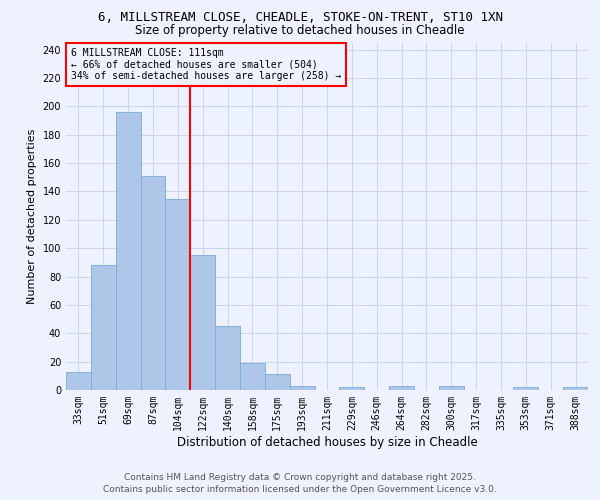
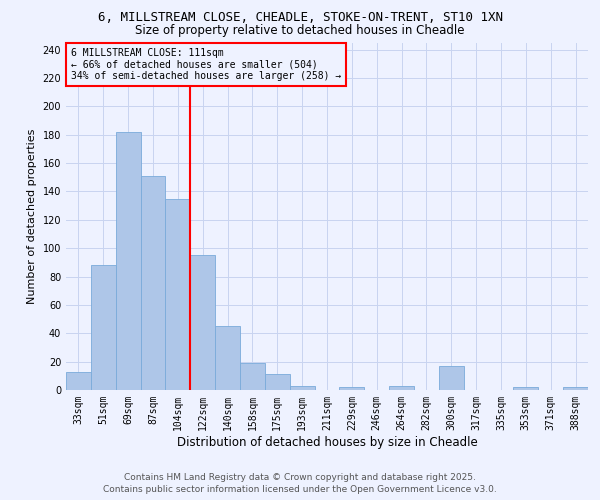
69sqm: 196 -> 182
300sqm: 3 -> 17
